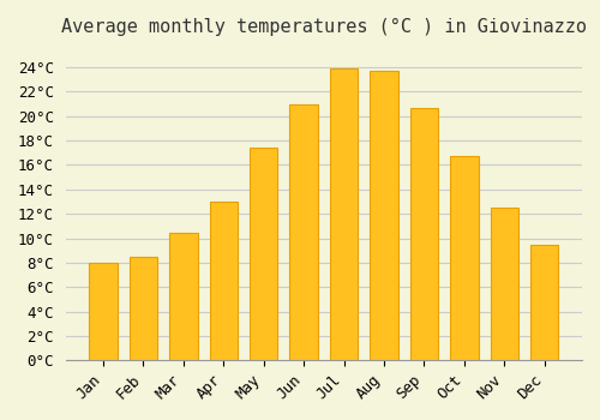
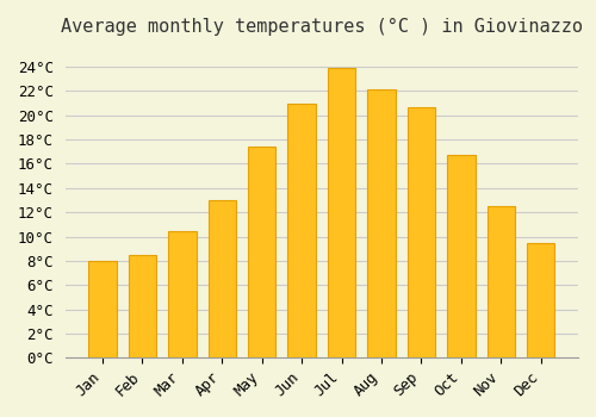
Aug: 23.7°C -> 22.1°C
